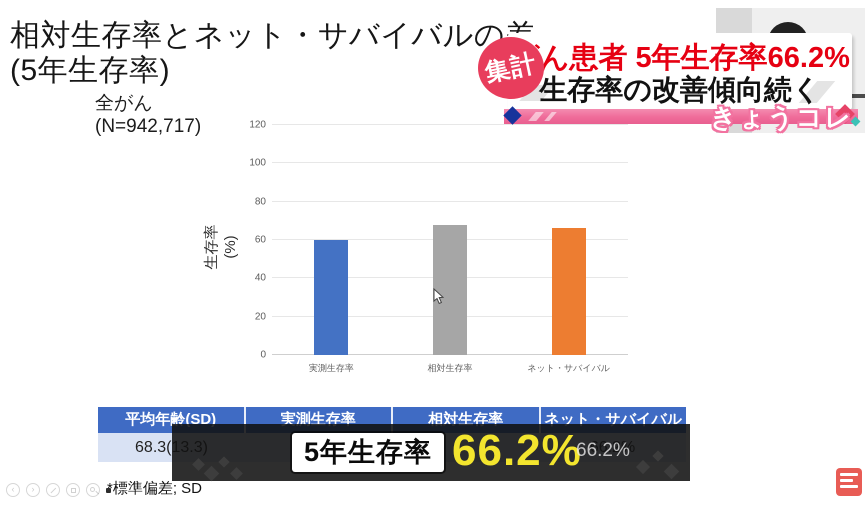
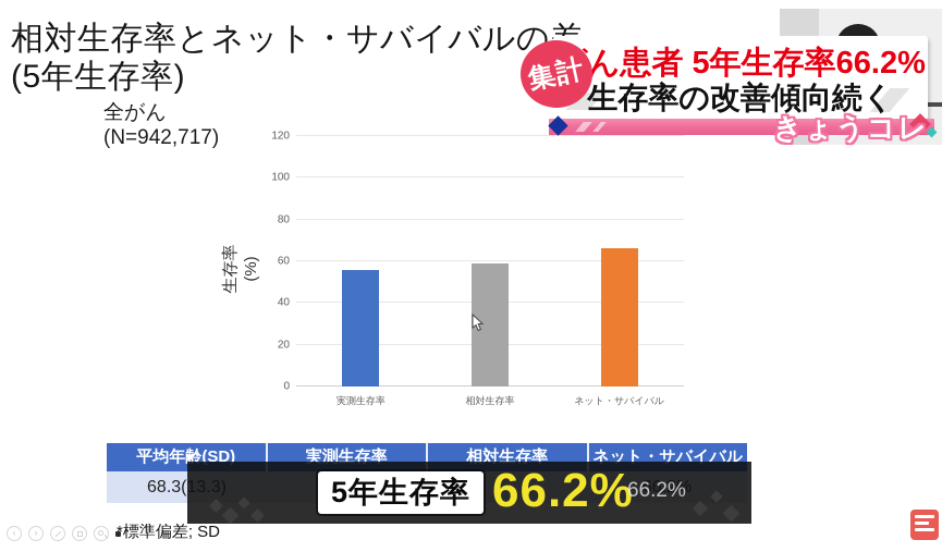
実測生存率: 60 -> 56
相対生存率: 68 -> 59
